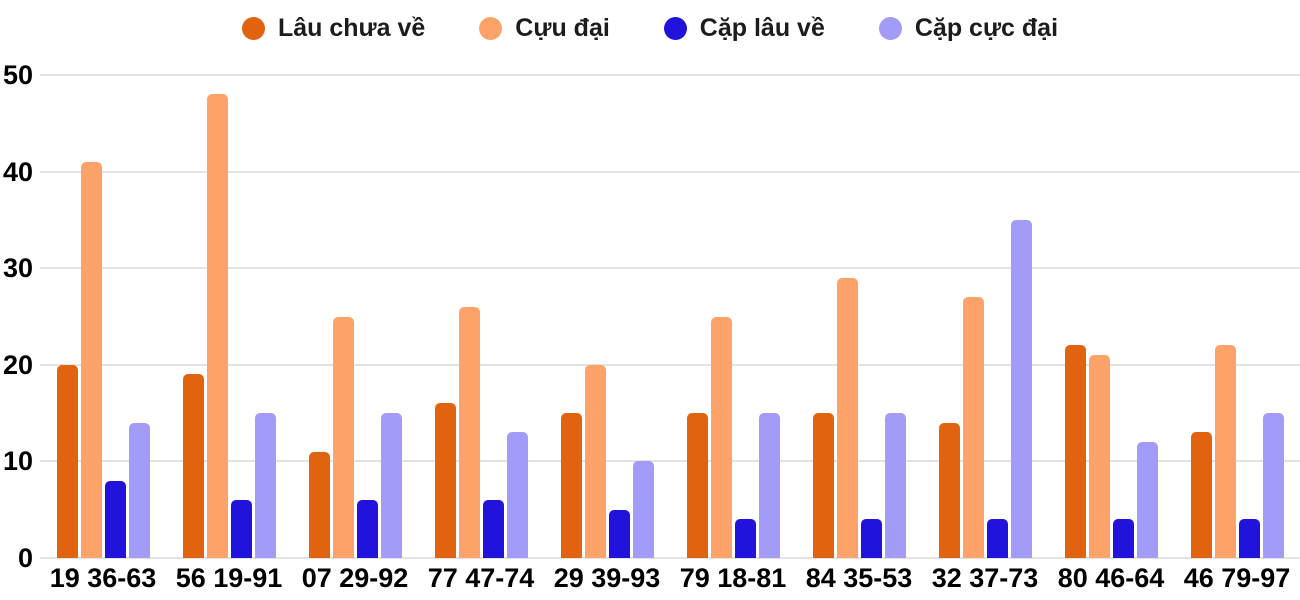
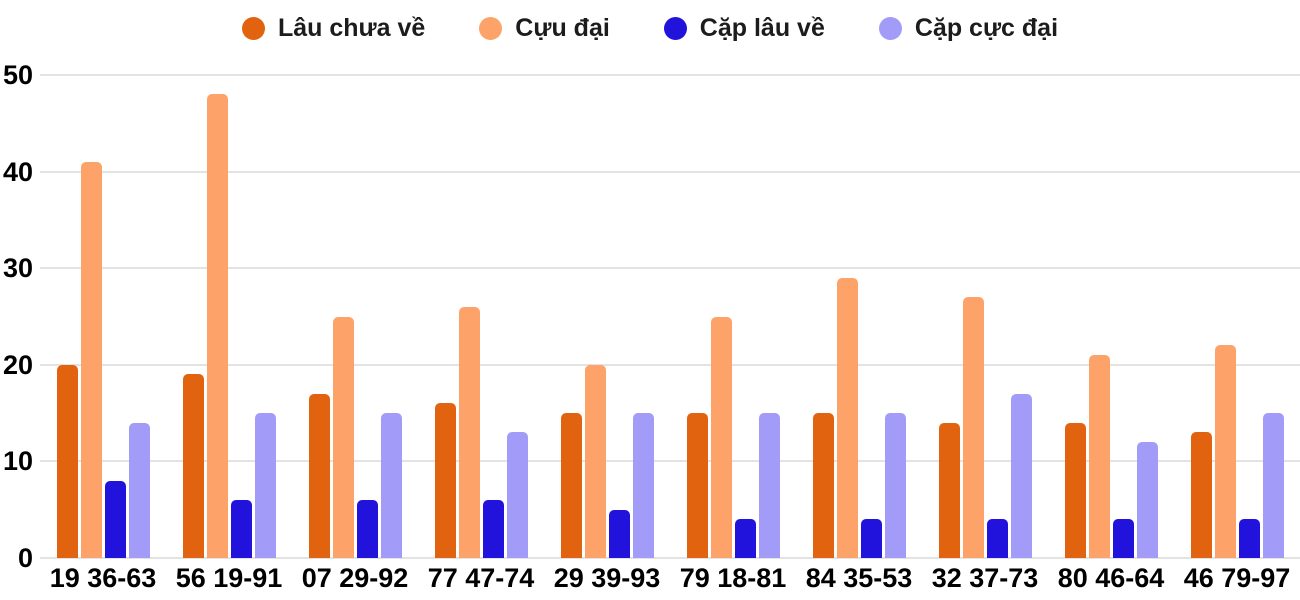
Lâu chưa về/07 29-92: 11 -> 17
Cặp cực đại/29 39-93: 10 -> 15
Cặp cực đại/32 37-73: 35 -> 17
Lâu chưa về/80 46-64: 22 -> 14
